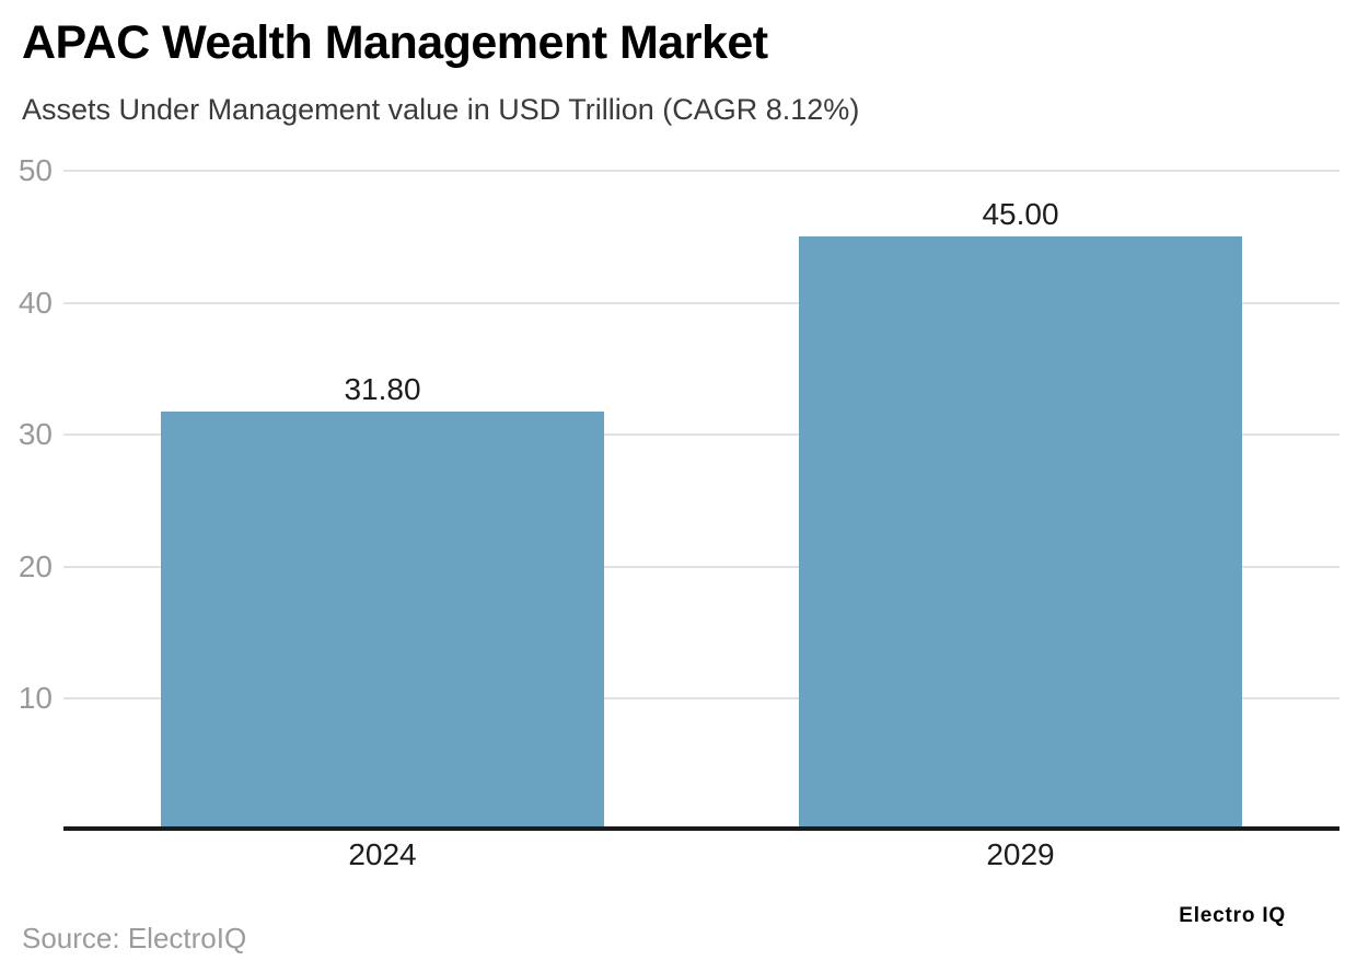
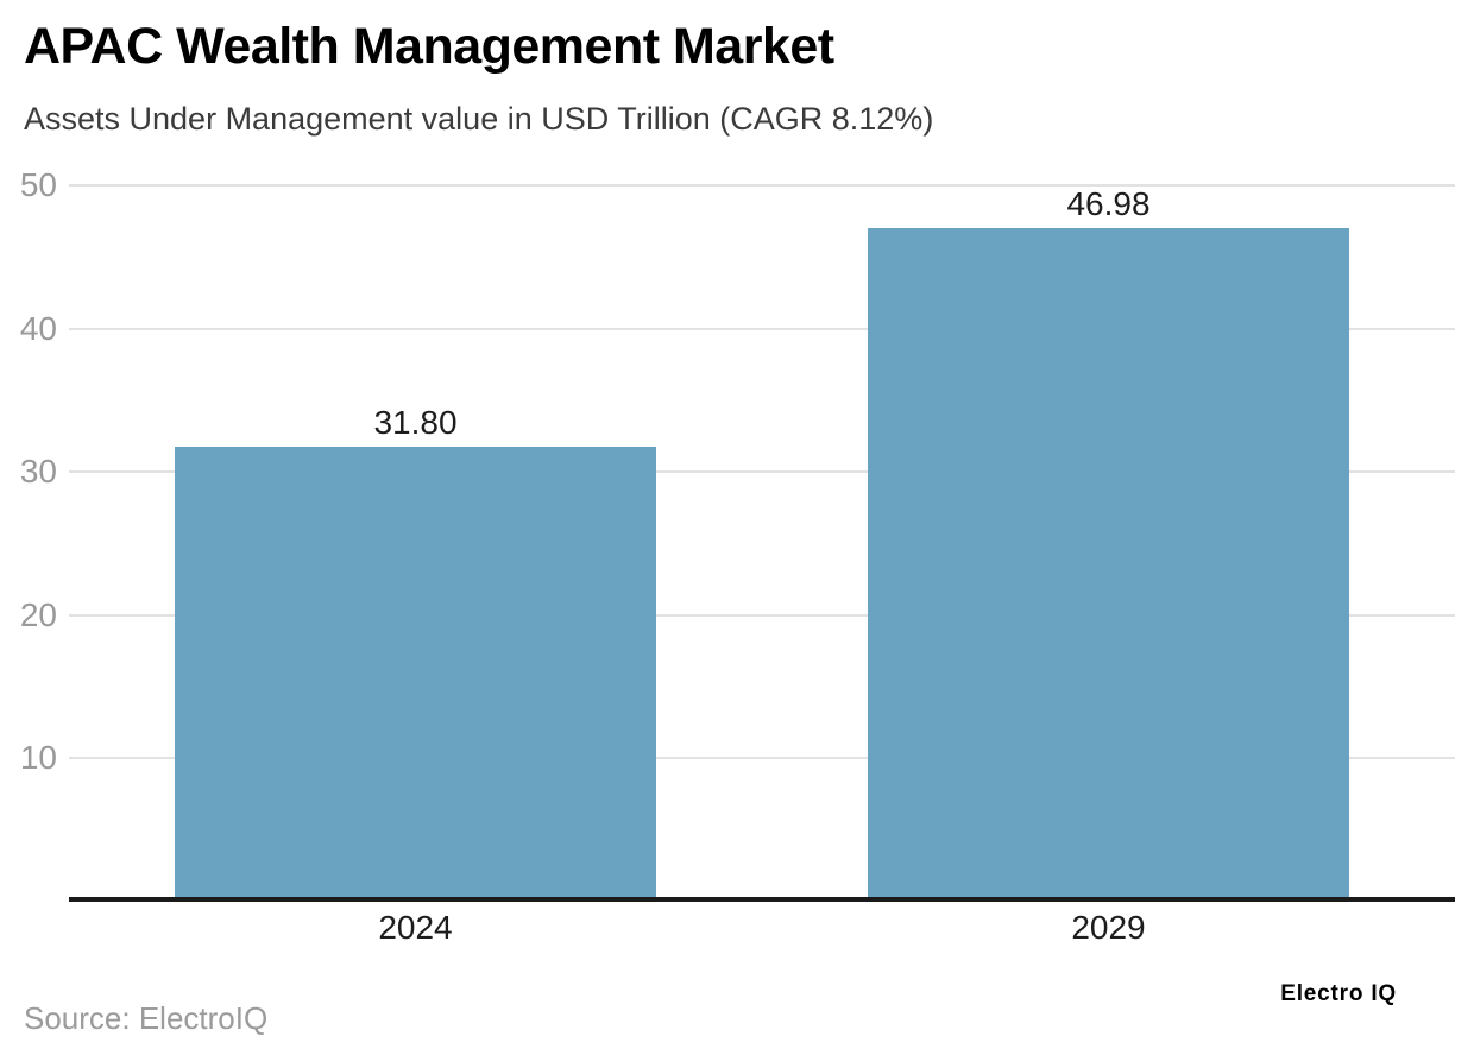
2029: 45.00 -> 46.98
